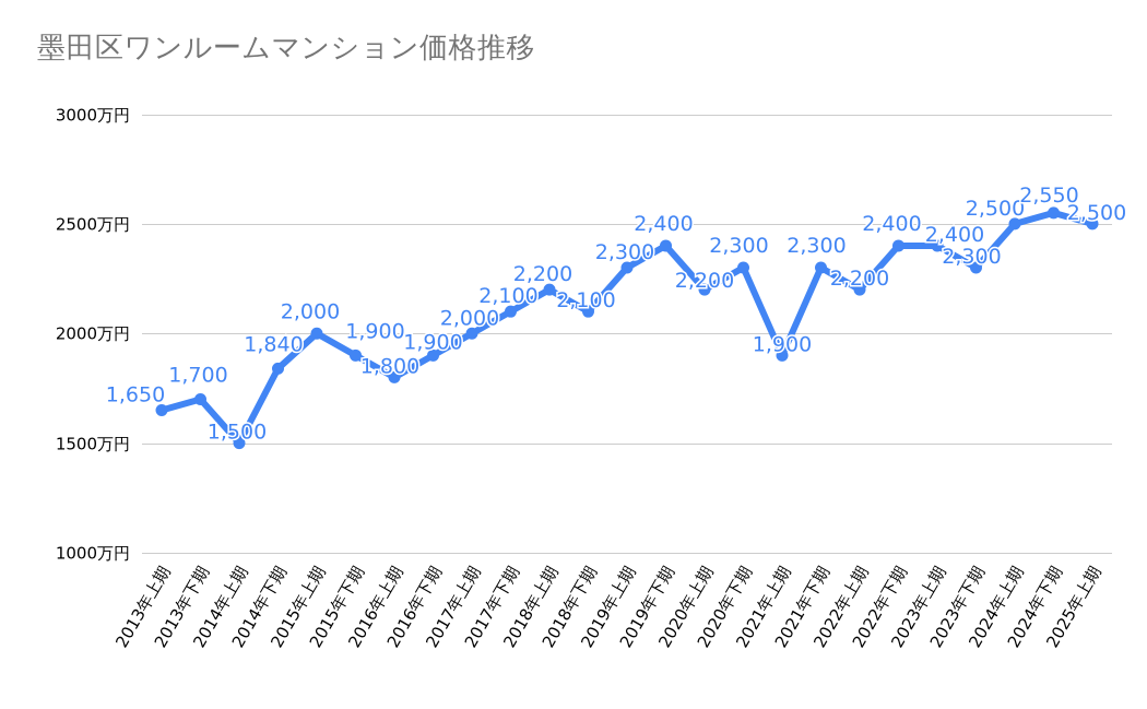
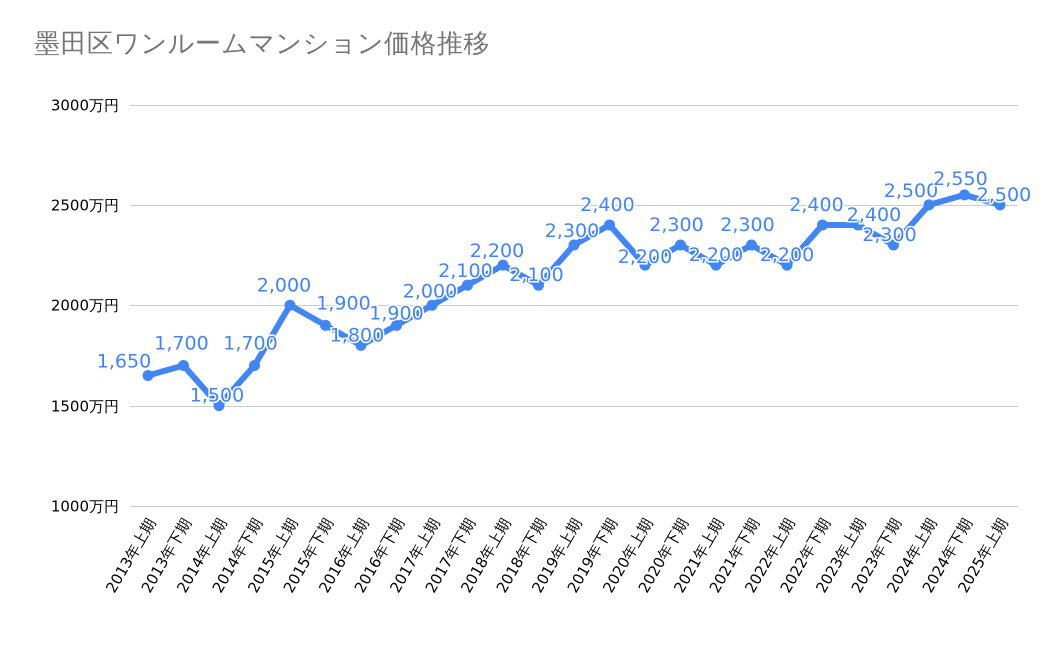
2014年下期: 1,840 -> 1,700
2021年上期: 1,900 -> 2,200
